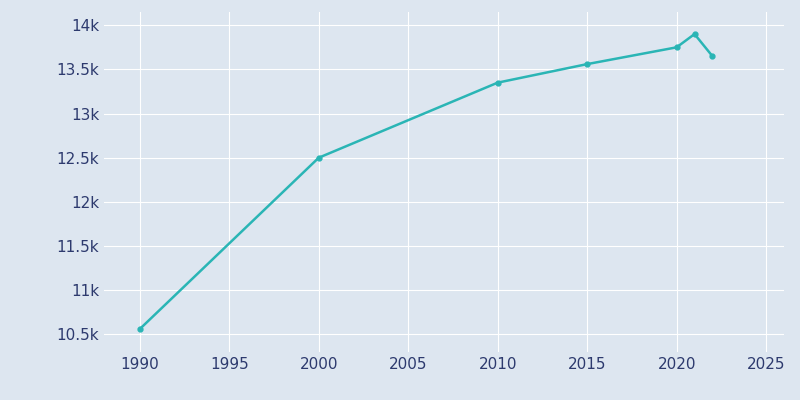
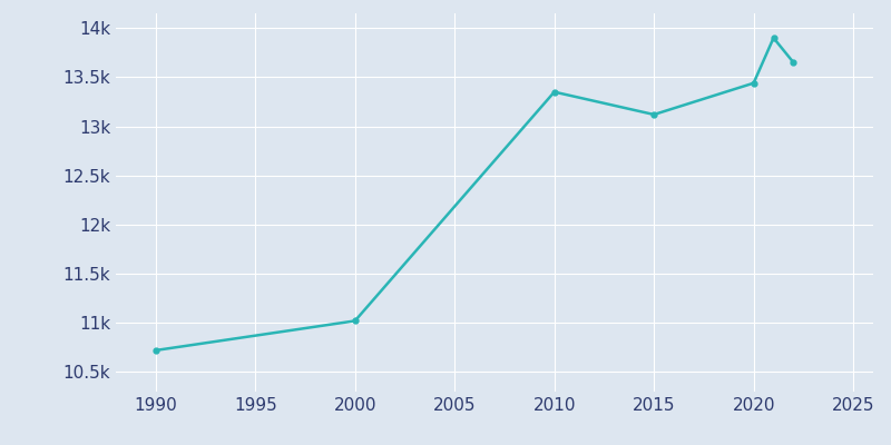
1990: 10.56k -> 10.72k
2000: 12.50k -> 11.02k
2015: 13.56k -> 13.12k
2020: 13.75k -> 13.44k
